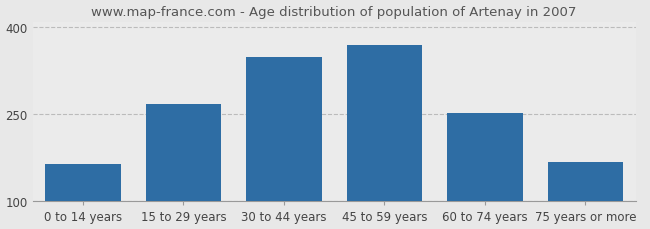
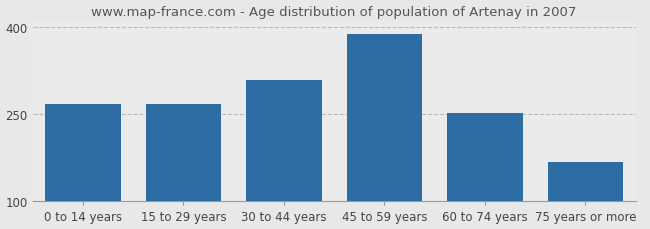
0 to 14 years: 164 -> 268
30 to 44 years: 348 -> 310
45 to 59 years: 370 -> 388
